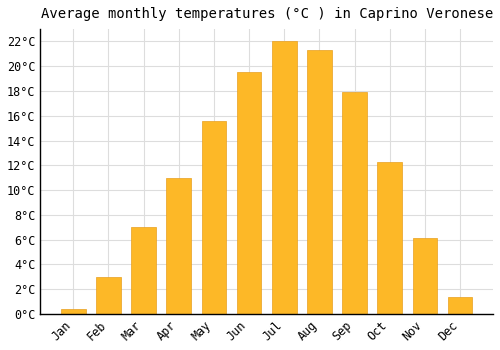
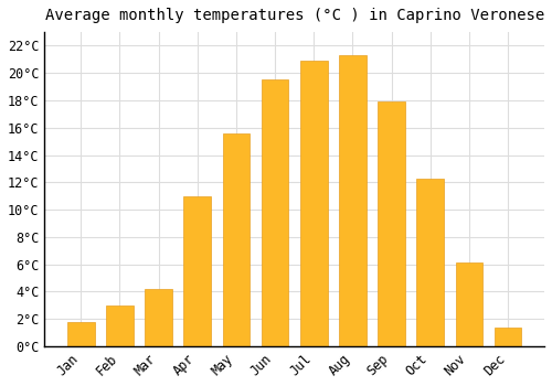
Jan: 0.4°C -> 1.8°C
Mar: 7.0°C -> 4.2°C
Jul: 22.0°C -> 20.9°C
